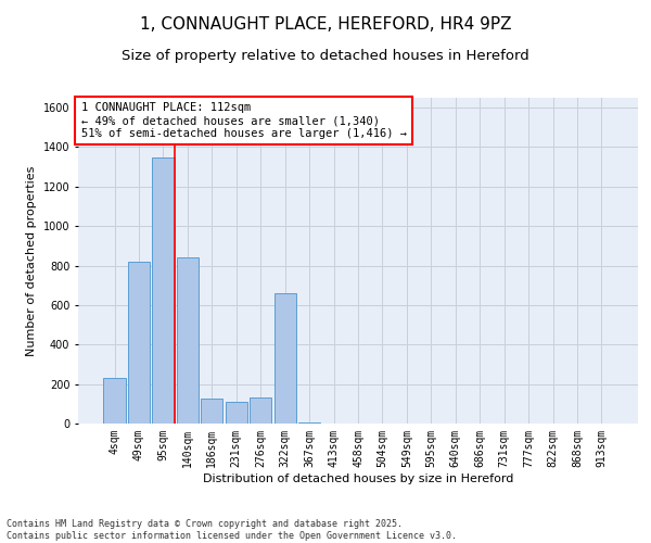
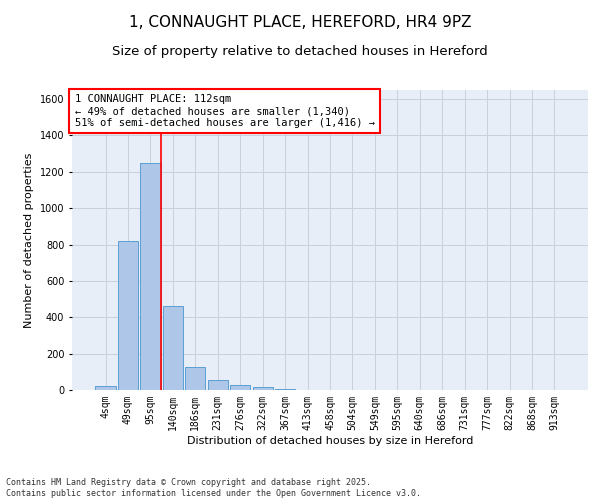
4sqm: 230 -> 20
95sqm: 1350 -> 1250
140sqm: 840 -> 460
231sqm: 110 -> 60
276sqm: 130 -> 20
322sqm: 660 -> 20
